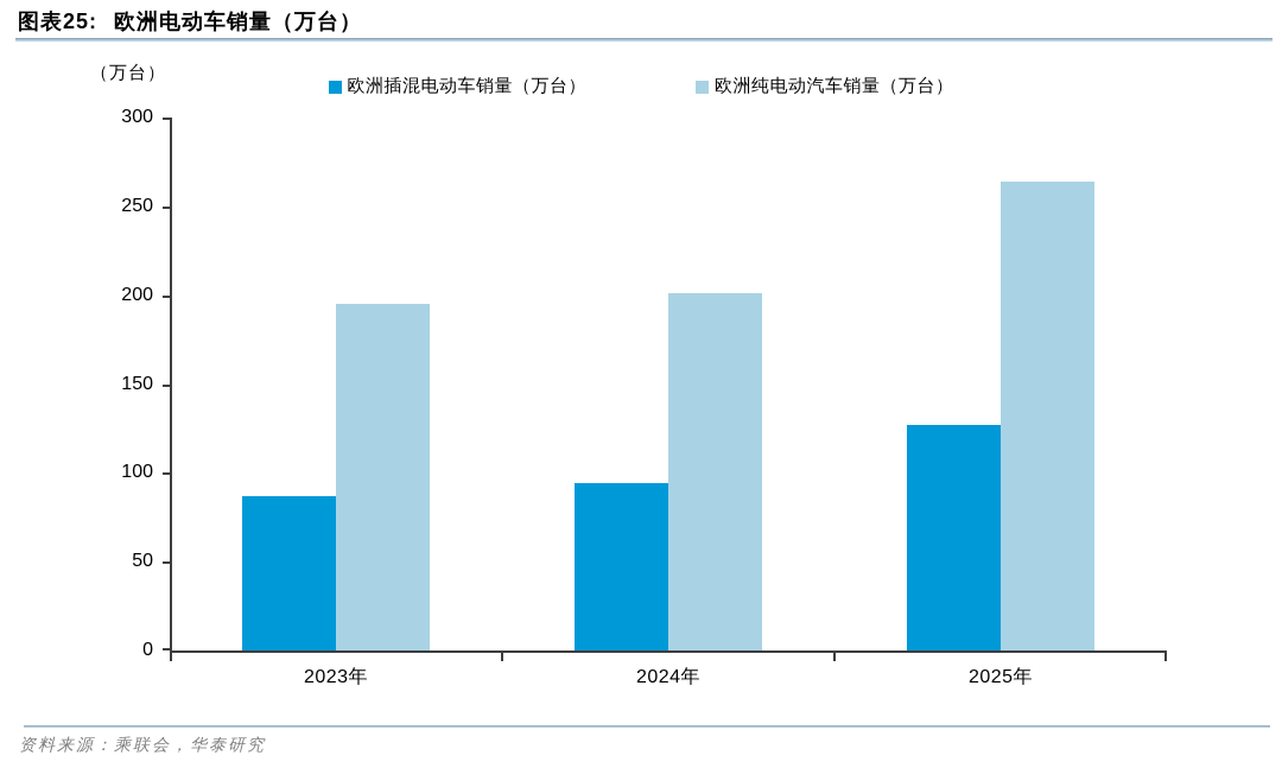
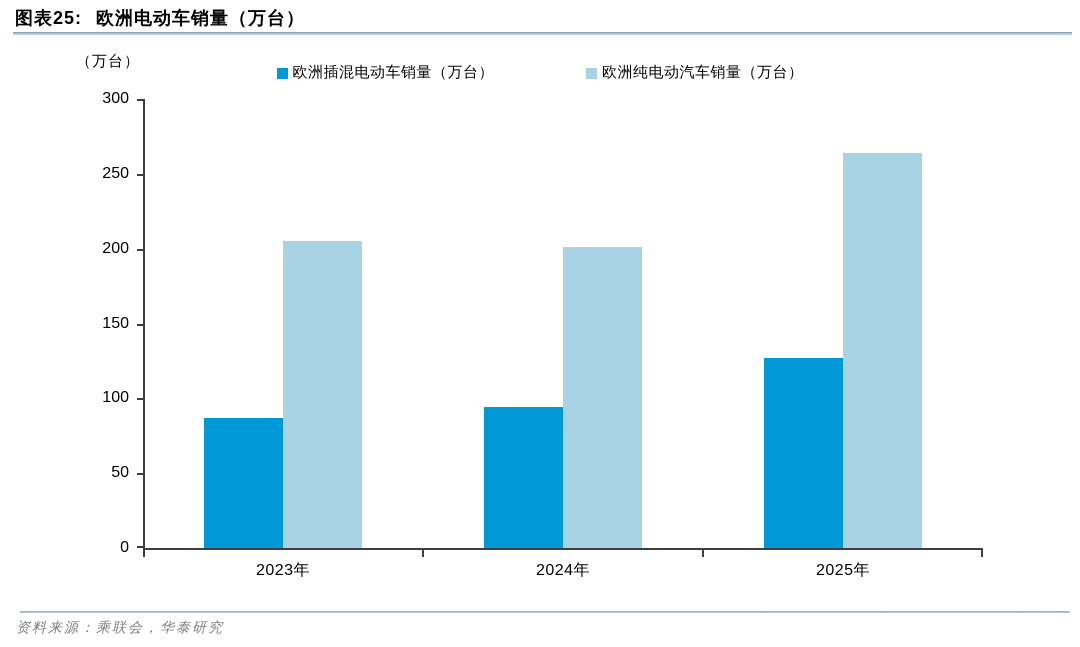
欧洲纯电动汽车销量（万台）/2023年: 195 -> 205
